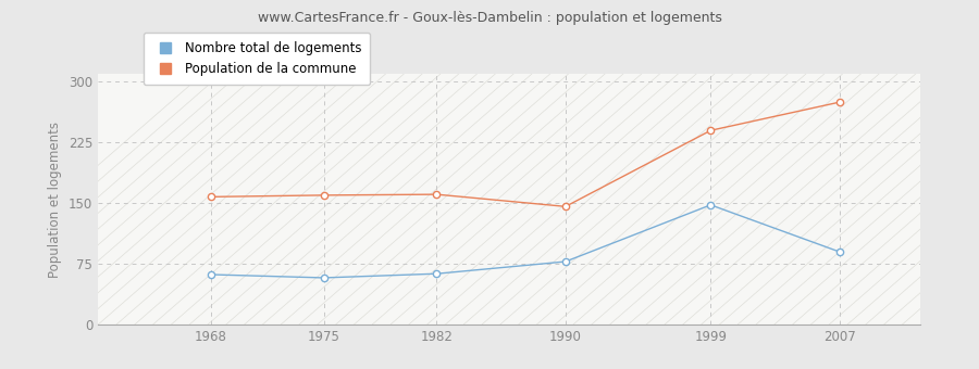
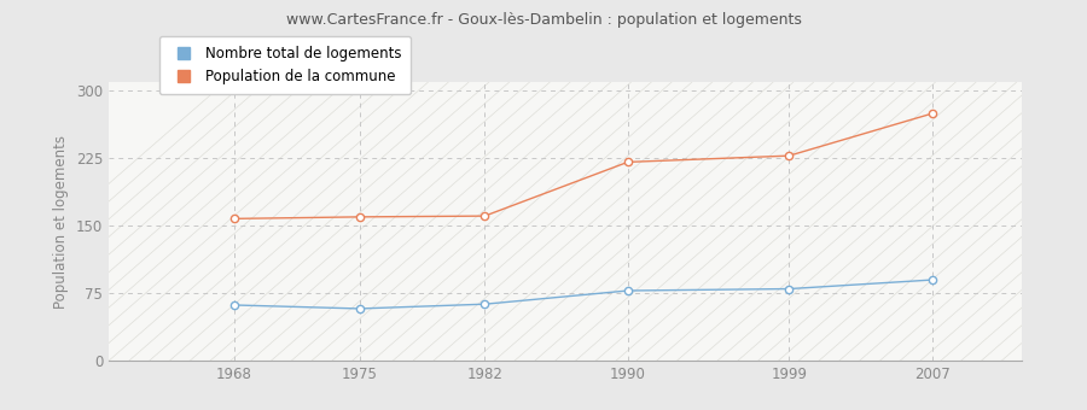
Population de la commune/1990: 146 -> 221
Nombre total de logements/1999: 148 -> 80
Population de la commune/1999: 240 -> 228
